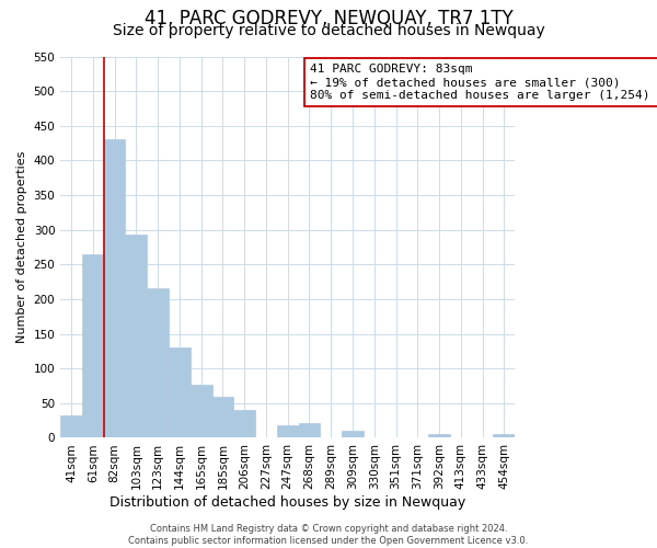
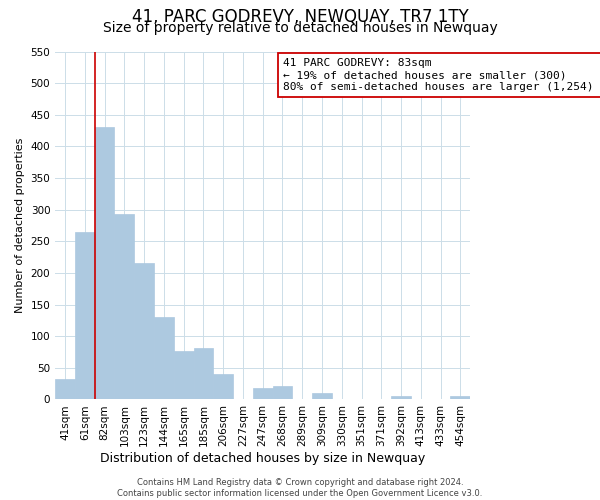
185sqm: 59 -> 82
